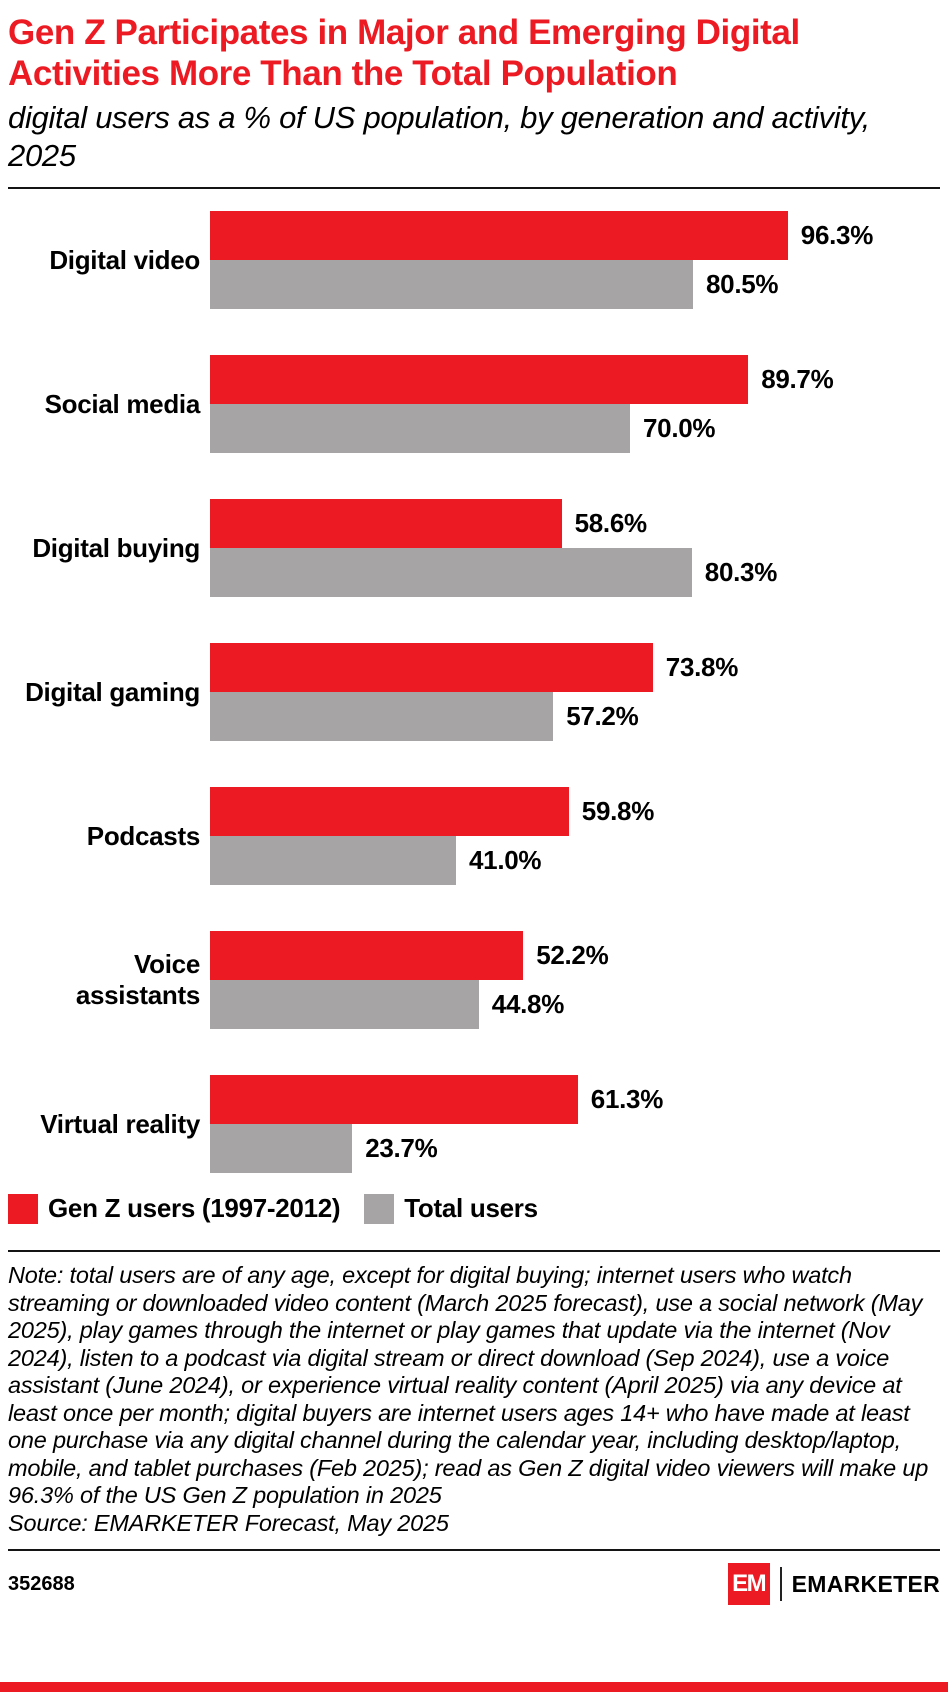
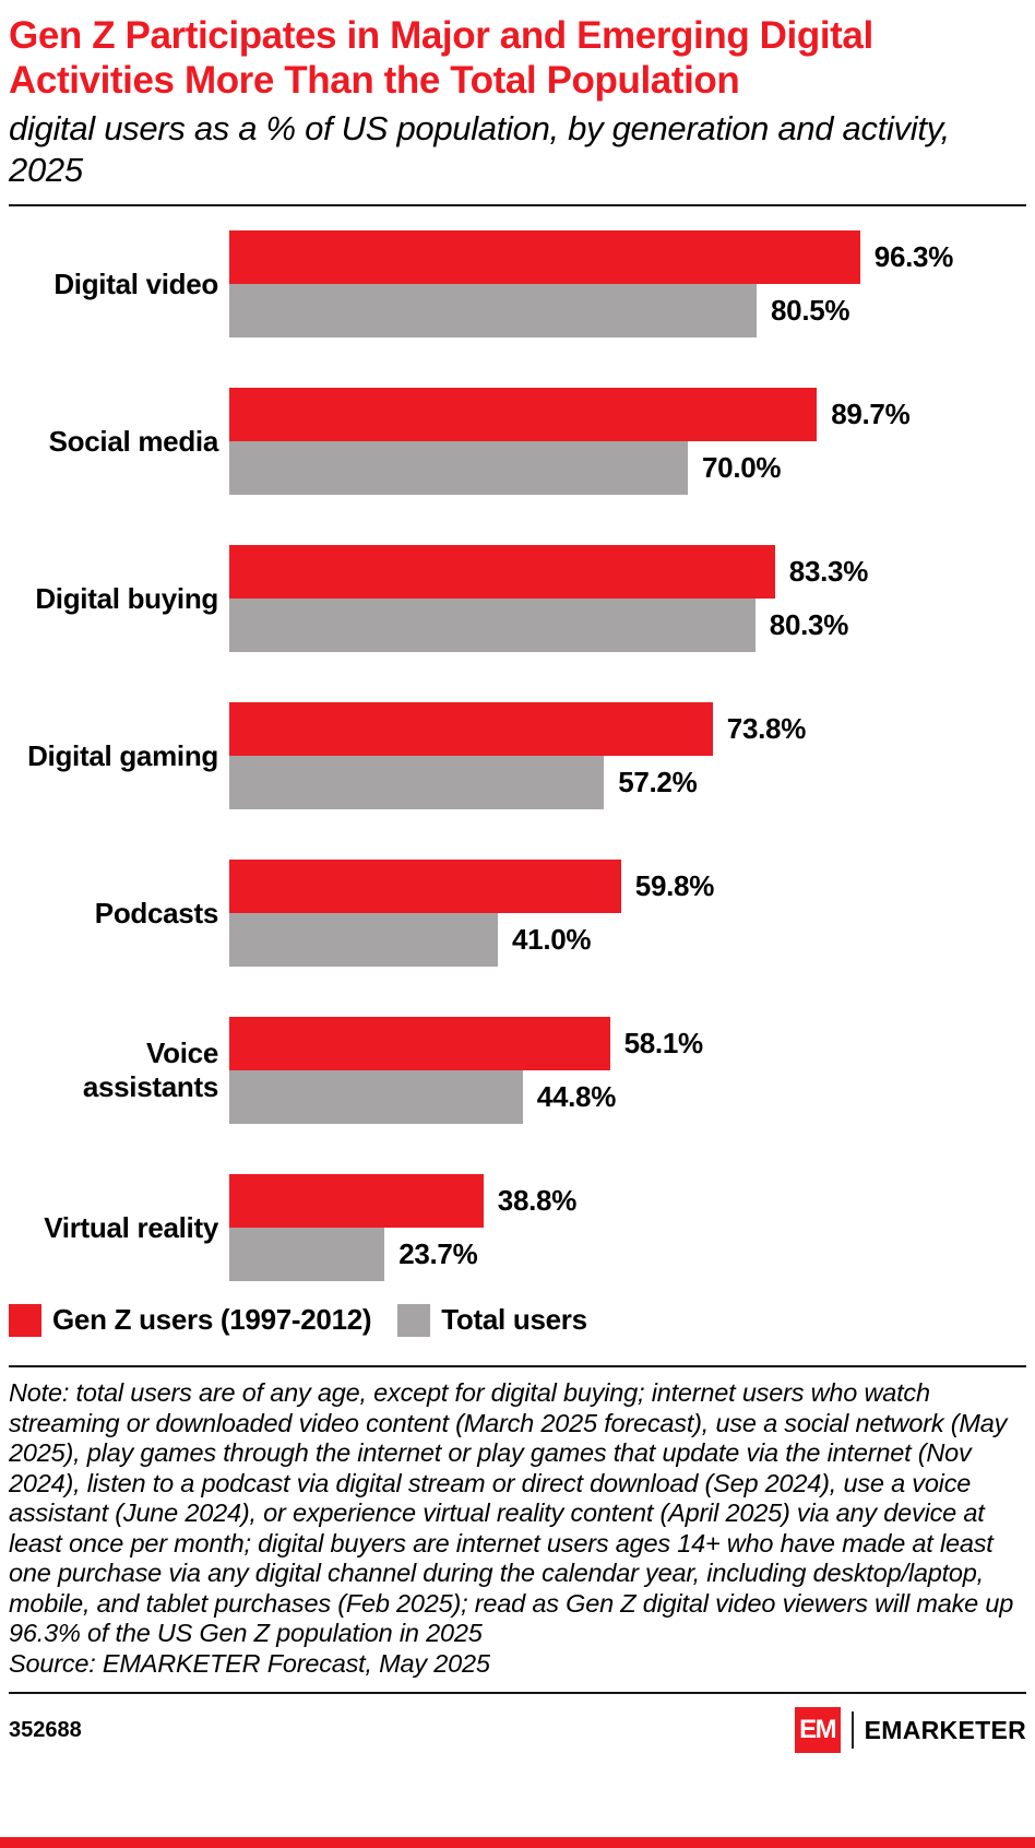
Gen Z users (1997-2012)/Digital buying: 58.6% -> 83.3%
Gen Z users (1997-2012)/Voice assistants: 52.2% -> 58.1%
Gen Z users (1997-2012)/Virtual reality: 61.3% -> 38.8%
